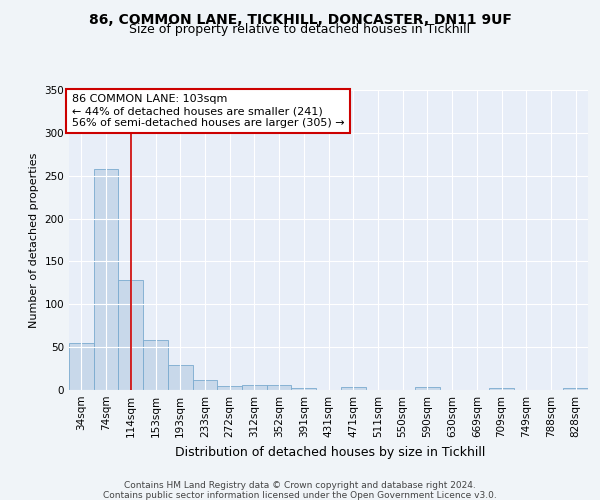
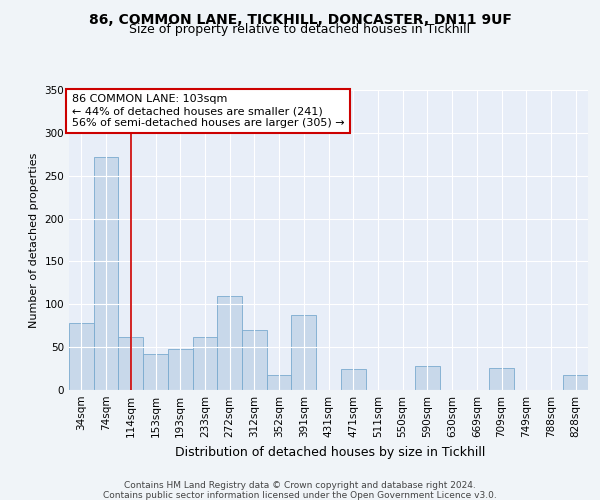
34sqm: 55 -> 78
74sqm: 258 -> 272
114sqm: 128 -> 62
153sqm: 58 -> 42
193sqm: 29 -> 48
233sqm: 12 -> 62
272sqm: 5 -> 110
312sqm: 6 -> 70
352sqm: 6 -> 18
391sqm: 2 -> 88
471sqm: 4 -> 24
590sqm: 3 -> 28
709sqm: 2 -> 26
828sqm: 2 -> 18
